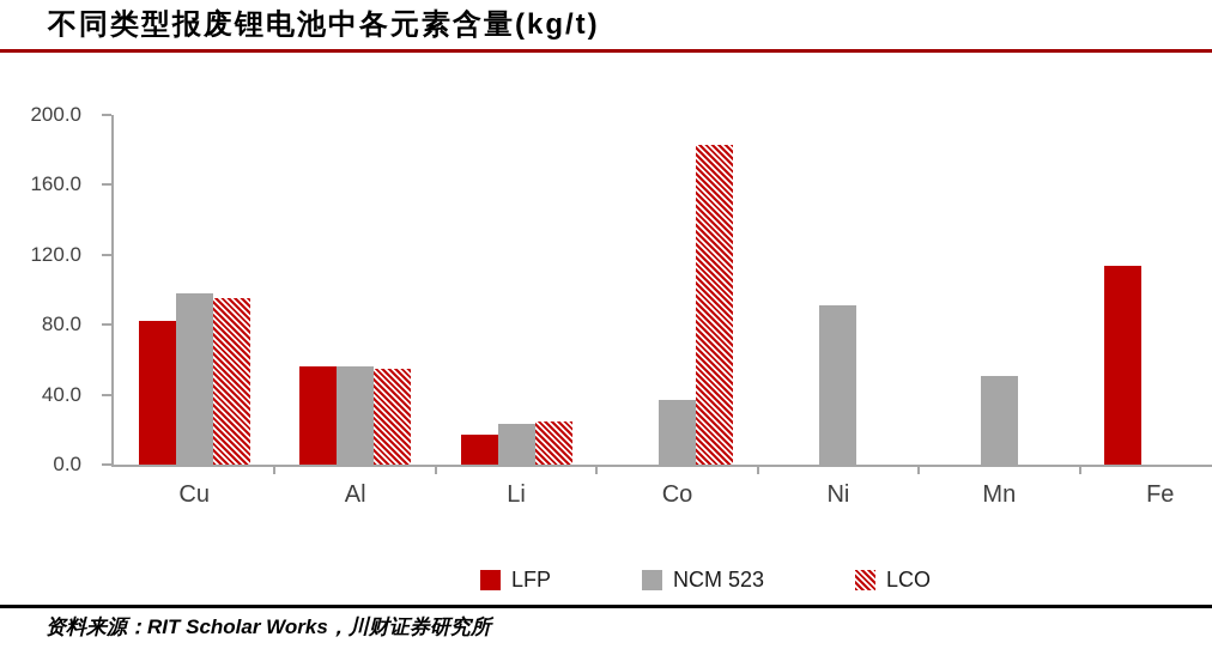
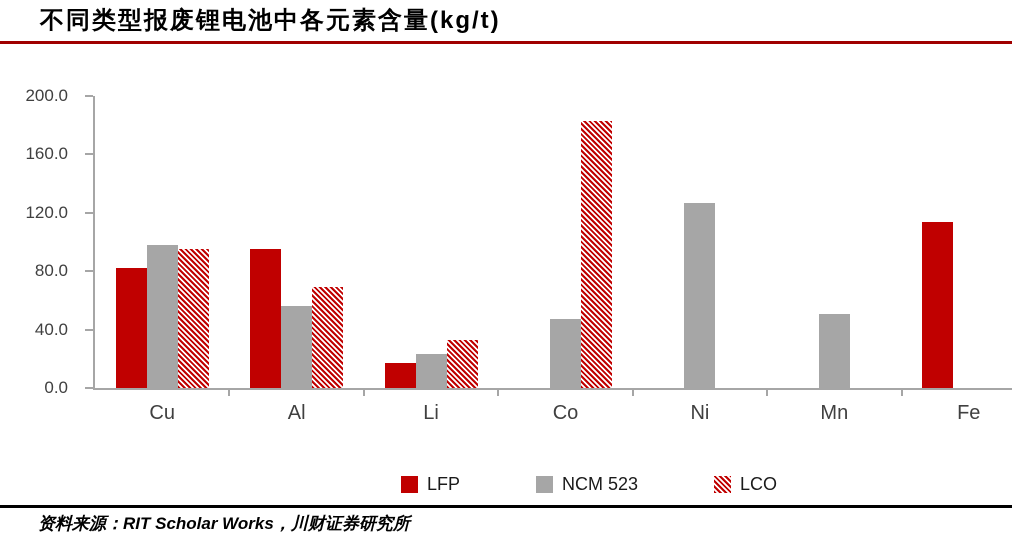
LFP/Al: 56 -> 95
LCO/Al: 55 -> 69
LCO/Li: 25 -> 33
NCM 523/Co: 37 -> 47
NCM 523/Ni: 91 -> 127
